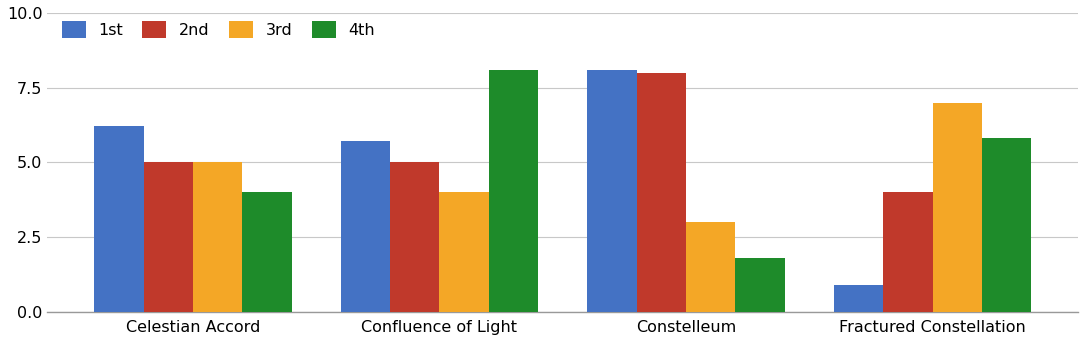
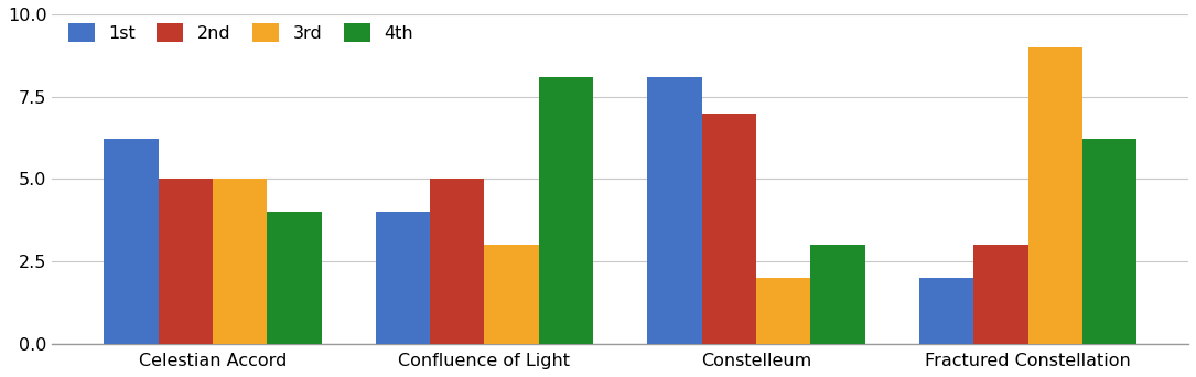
1st/Confluence of Light: 5.7 -> 4.0
3rd/Confluence of Light: 4 -> 3
2nd/Constelleum: 8 -> 7
3rd/Constelleum: 3 -> 2
4th/Constelleum: 1.8 -> 3.0
1st/Fractured Constellation: 0.9 -> 2.0
2nd/Fractured Constellation: 4 -> 3
3rd/Fractured Constellation: 7 -> 9
4th/Fractured Constellation: 5.8 -> 6.2
